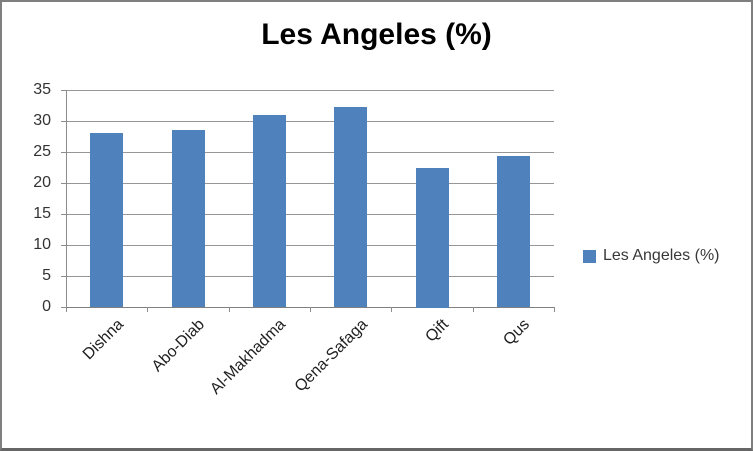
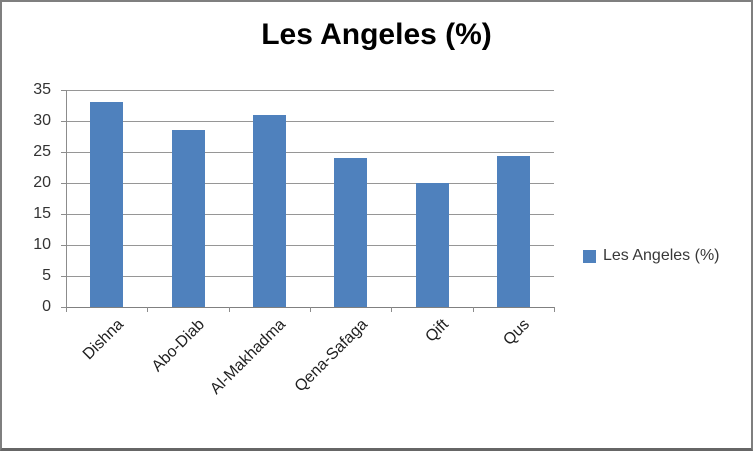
Dishna: 28 -> 33
Qena-Safaga: 32 -> 24
Qift: 22 -> 20
